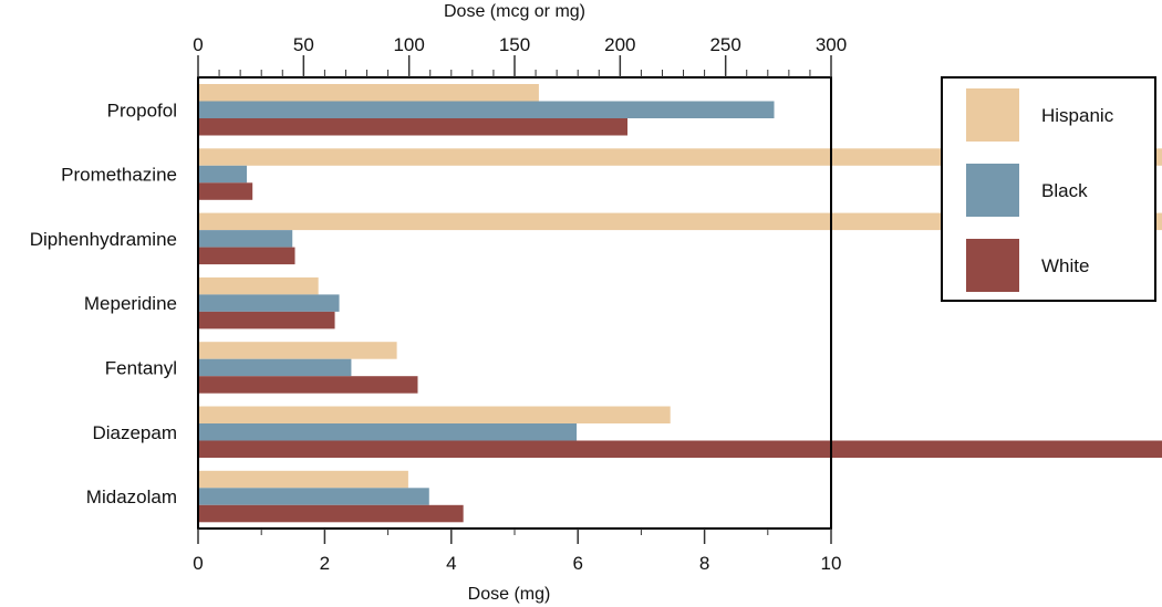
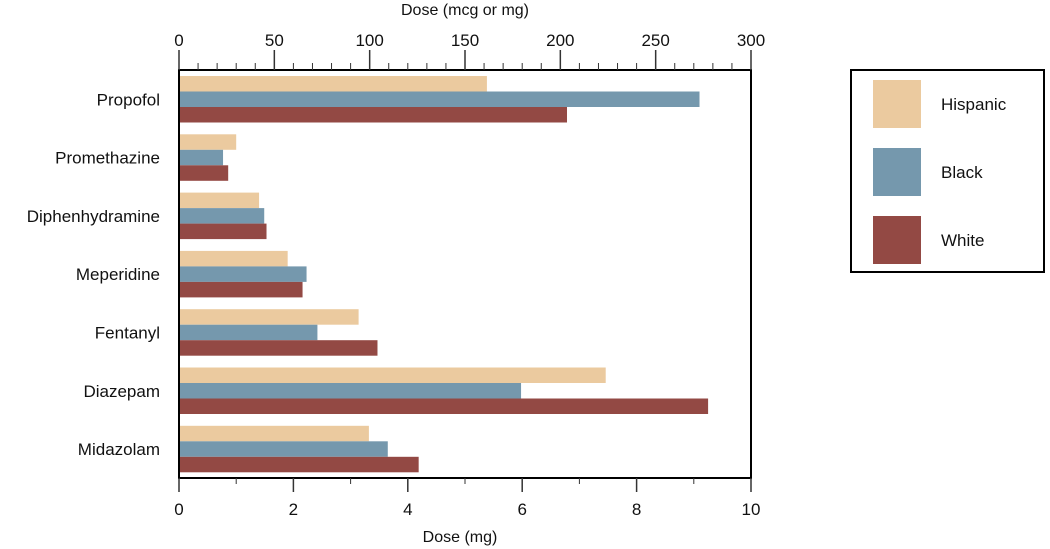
Hispanic/Promethazine: 101 -> 1
Hispanic/Diphenhydramine: 17 -> 1
White/Diazepam: 80 -> 9
